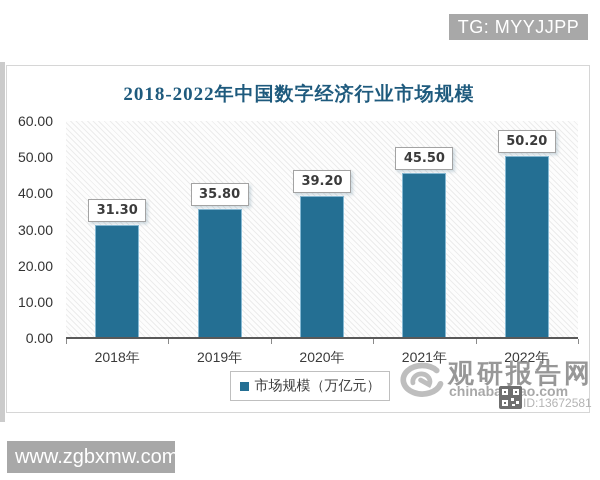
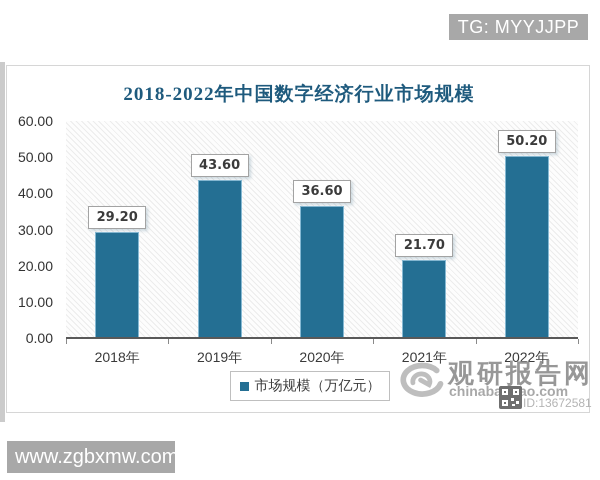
2018年: 31.30 -> 29.20
2019年: 35.80 -> 43.60
2020年: 39.20 -> 36.60
2021年: 45.50 -> 21.70
